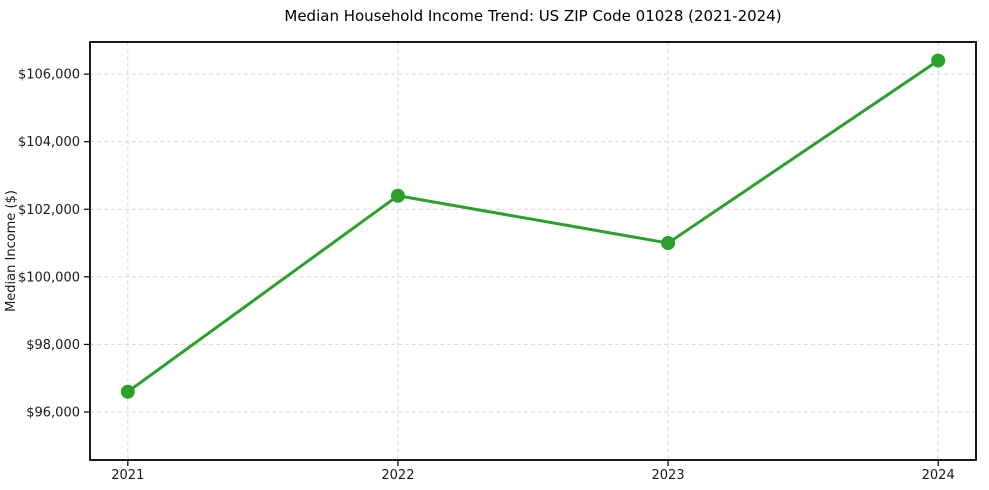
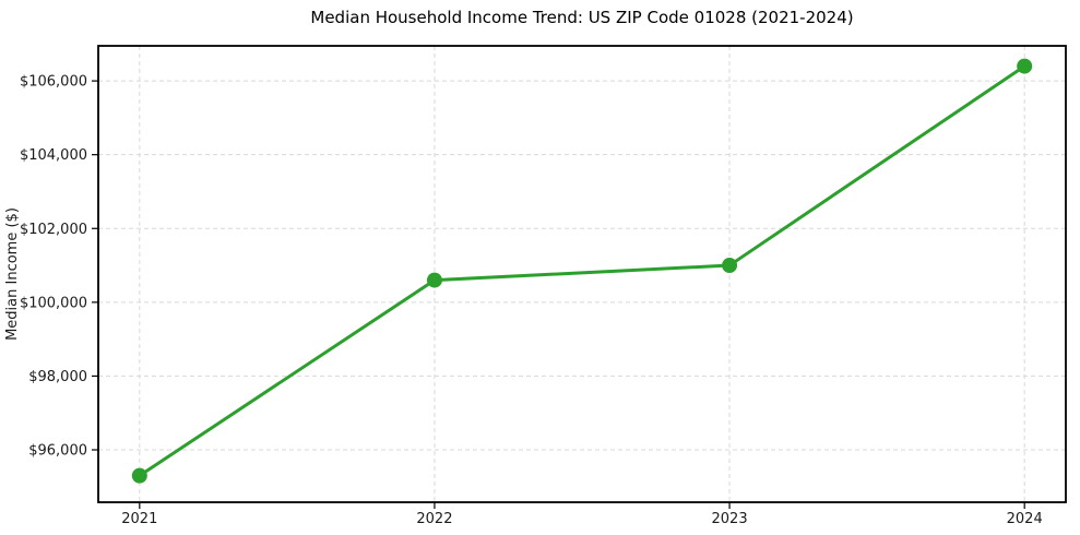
2021: $96600 -> $95300
2022: $102400 -> $100600
